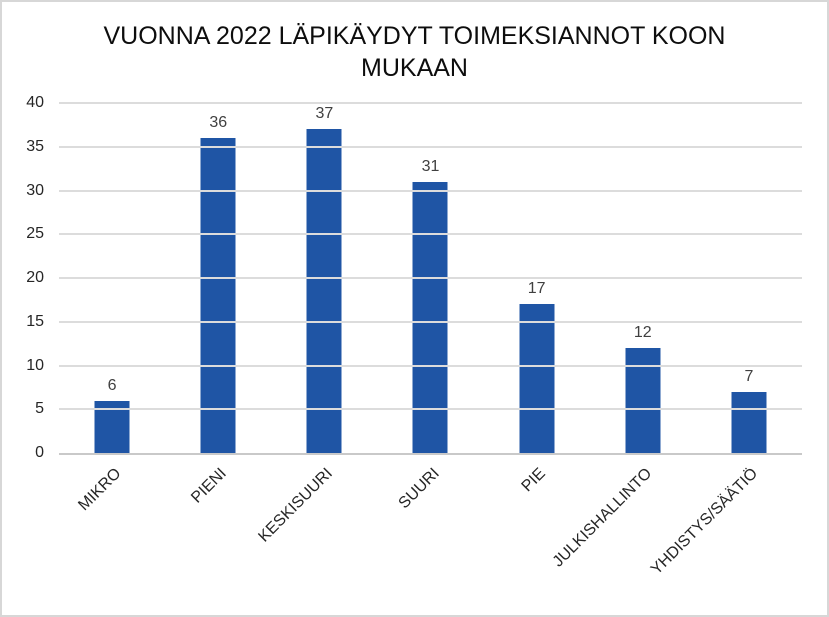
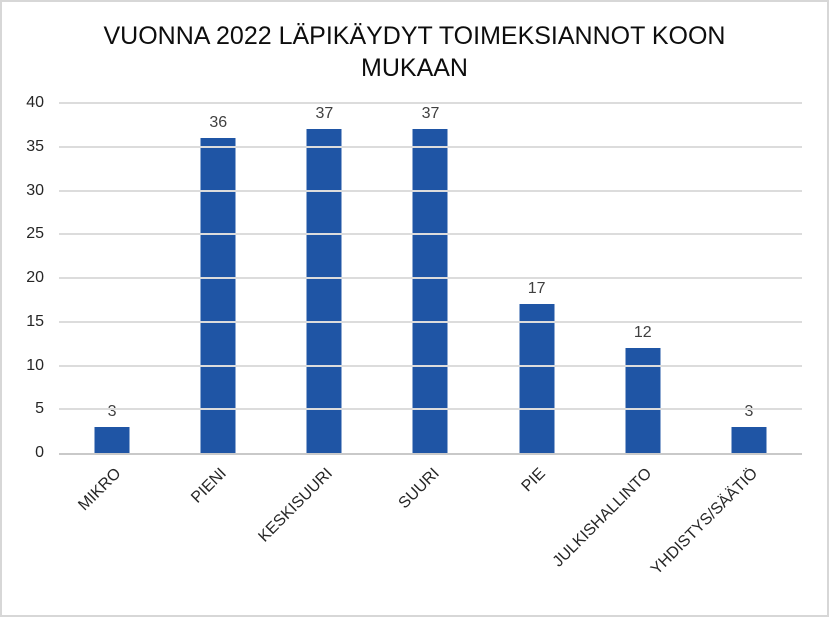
MIKRO: 6 -> 3
SUURI: 31 -> 37
YHDISTYS/SÄÄTIÖ: 7 -> 3
